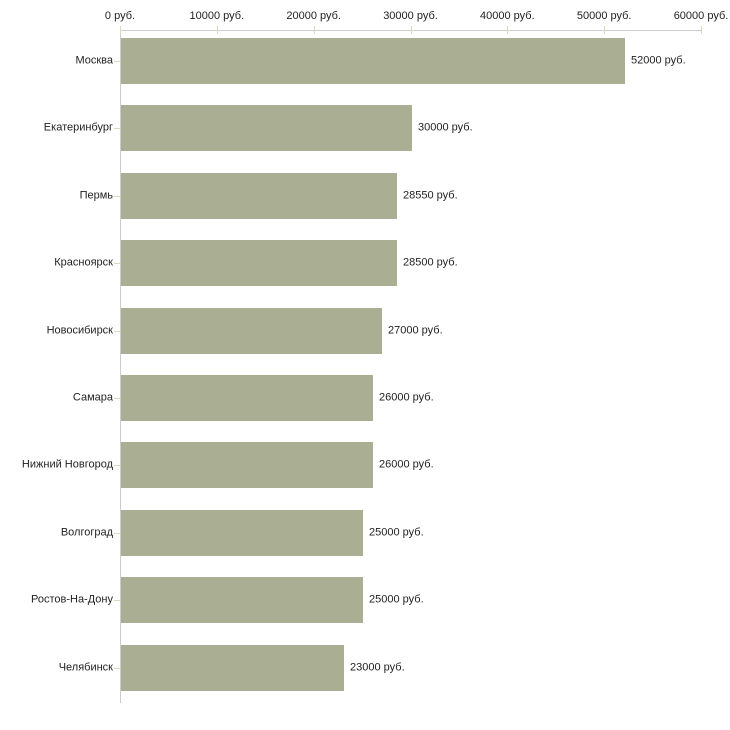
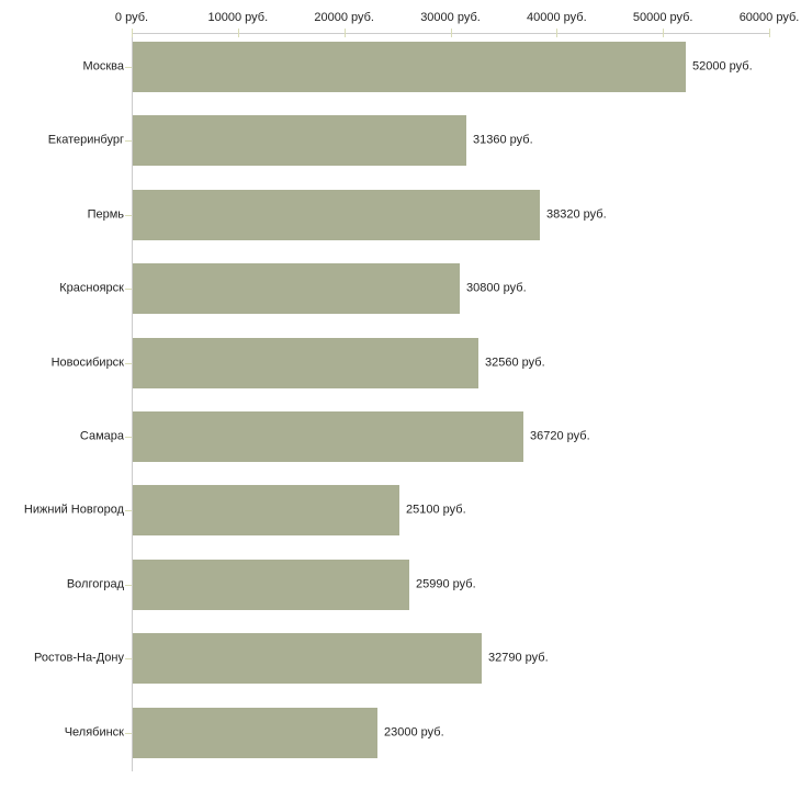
Екатеринбург: 30000 -> 31360
Пермь: 28550 -> 38320
Красноярск: 28500 -> 30800
Новосибирск: 27000 -> 32560
Самара: 26000 -> 36720
Нижний Новгород: 26000 -> 25100
Волгоград: 25000 -> 25990
Ростов-На-Дону: 25000 -> 32790
